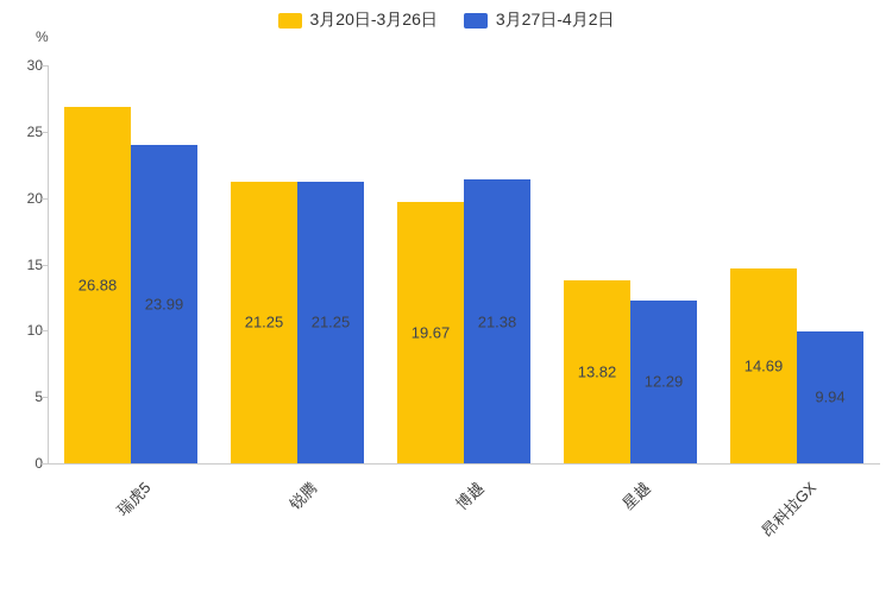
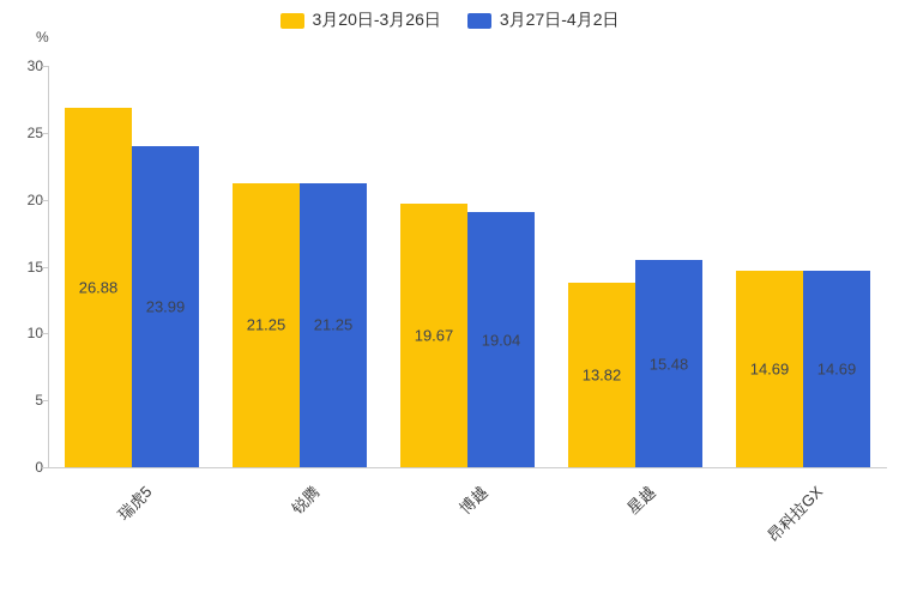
3月27日-4月2日/博越: 21.38 -> 19.04
3月27日-4月2日/星越: 12.29 -> 15.48
3月27日-4月2日/昂科拉GX: 9.94 -> 14.69
